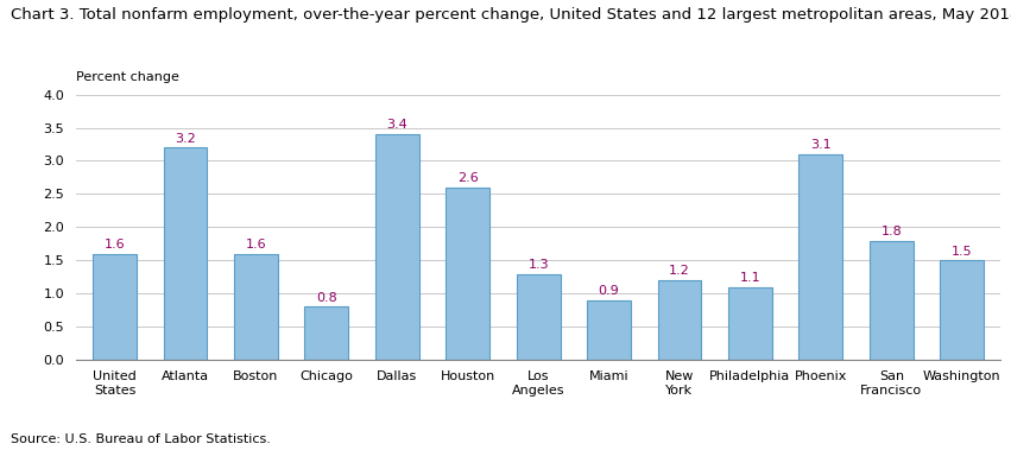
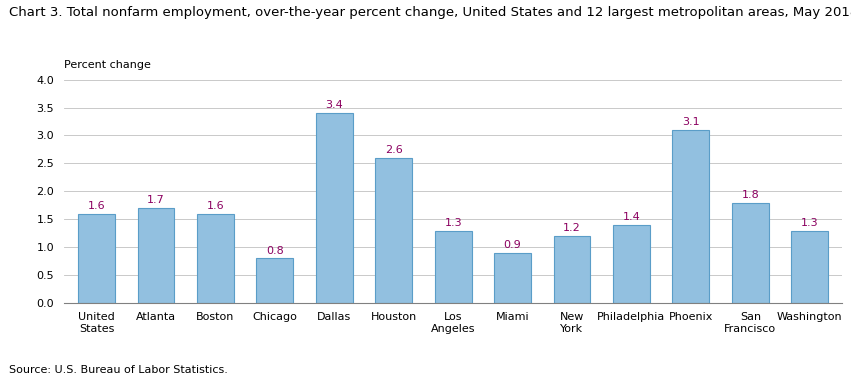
Atlanta: 3.2 -> 1.7
Philadelphia: 1.1 -> 1.4
Washington: 1.5 -> 1.3
